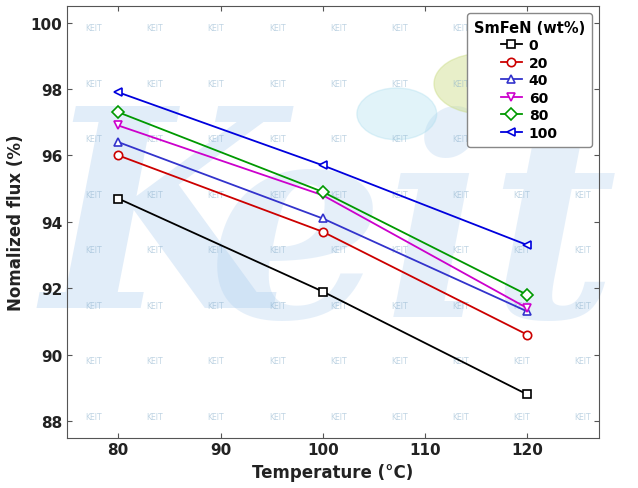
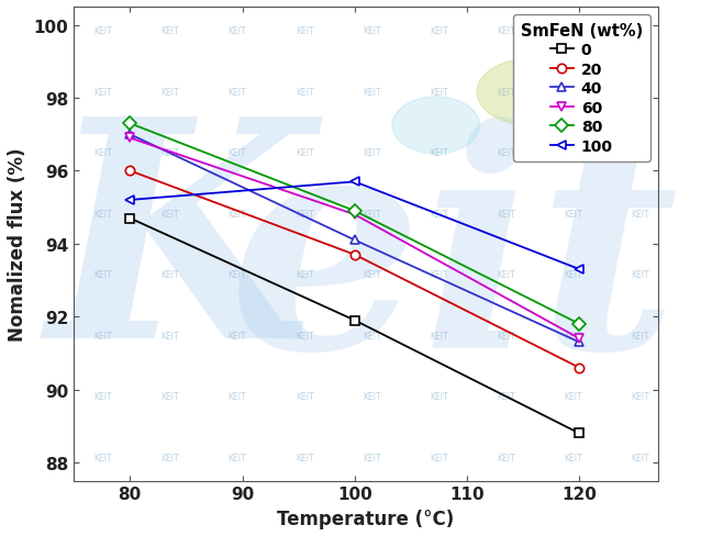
40/80: 96.4 -> 97.0
100/80: 97.9 -> 95.2
